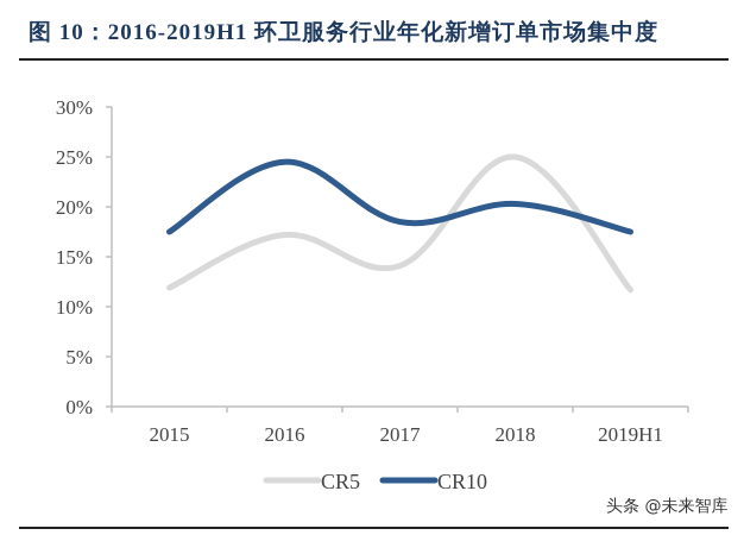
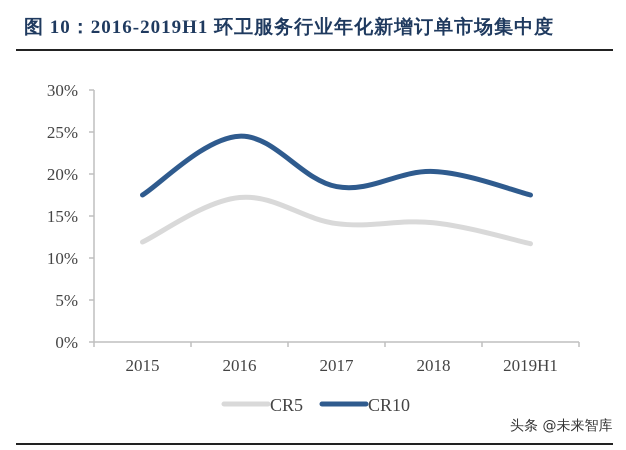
CR5/2018: 25% -> 14%
